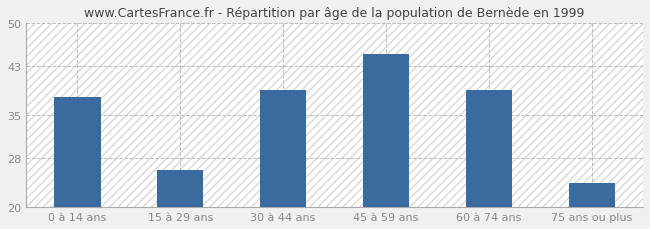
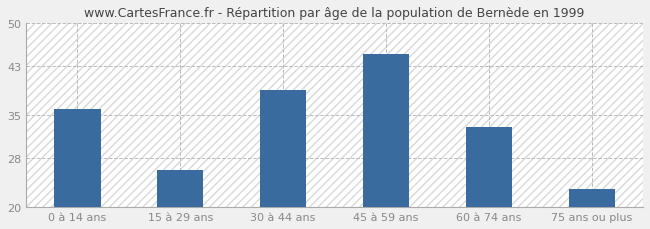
0 à 14 ans: 38 -> 36
60 à 74 ans: 39 -> 33
75 ans ou plus: 24 -> 23
